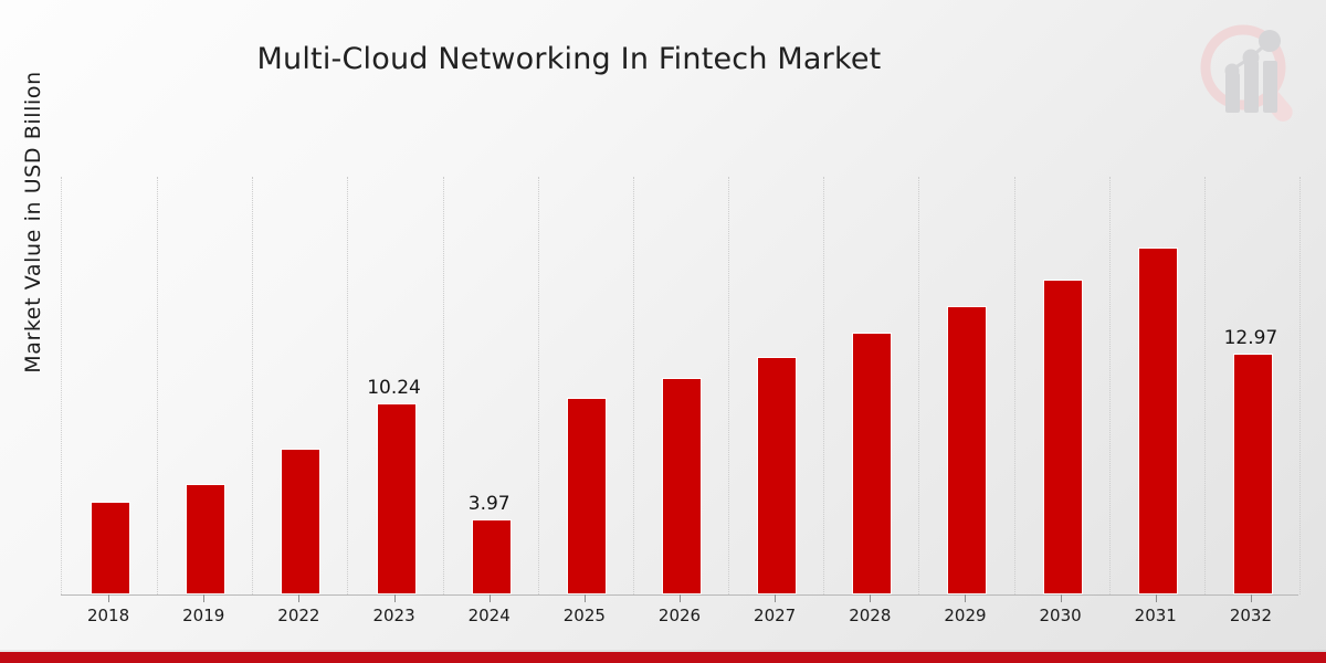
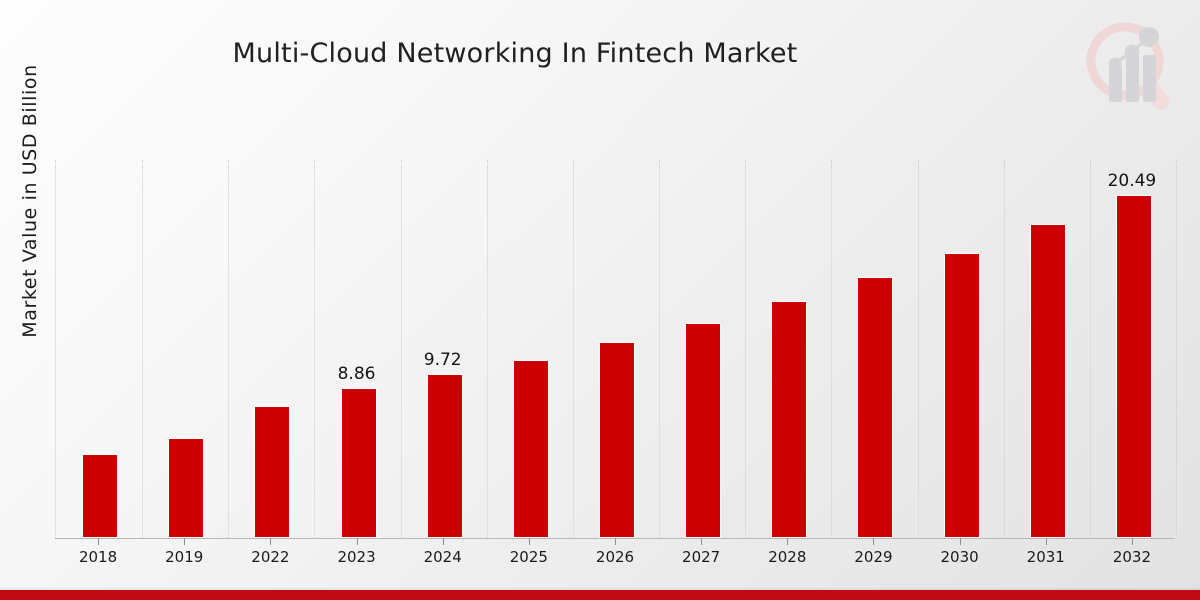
2023: 10.24 -> 8.86
2024: 3.97 -> 9.72
2032: 12.97 -> 20.49
